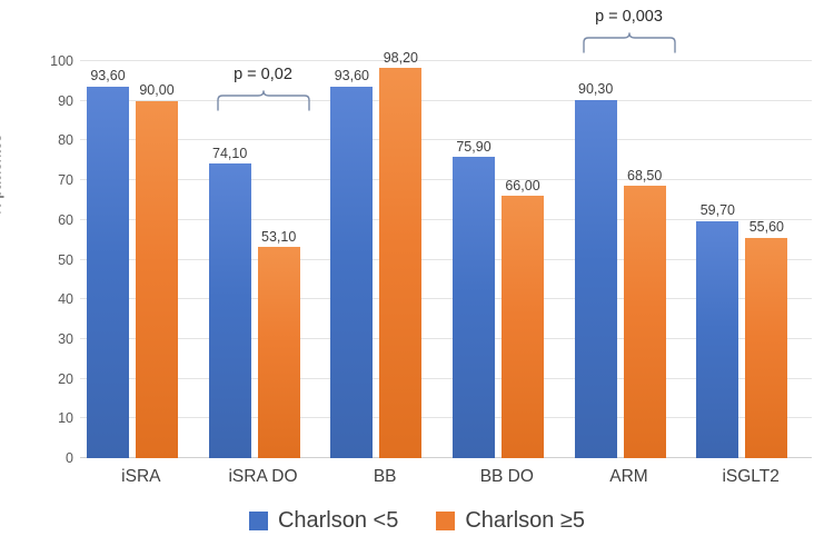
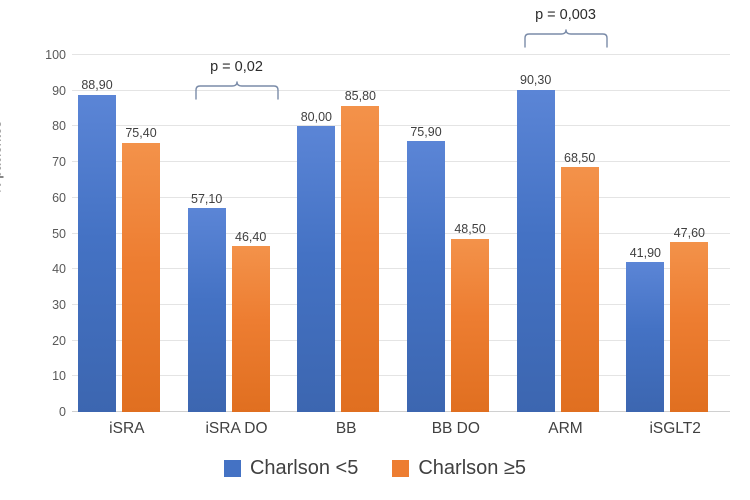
Charlson <5/iSRA: 93,60 -> 88,90
Charlson ≥5/iSRA: 90,00 -> 75,40
Charlson <5/iSRA DO: 74,10 -> 57,10
Charlson ≥5/iSRA DO: 53,10 -> 46,40
Charlson <5/BB: 93,60 -> 80,00
Charlson ≥5/BB: 98,20 -> 85,80
Charlson ≥5/BB DO: 66,00 -> 48,50
Charlson <5/iSGLT2: 59,70 -> 41,90
Charlson ≥5/iSGLT2: 55,60 -> 47,60
